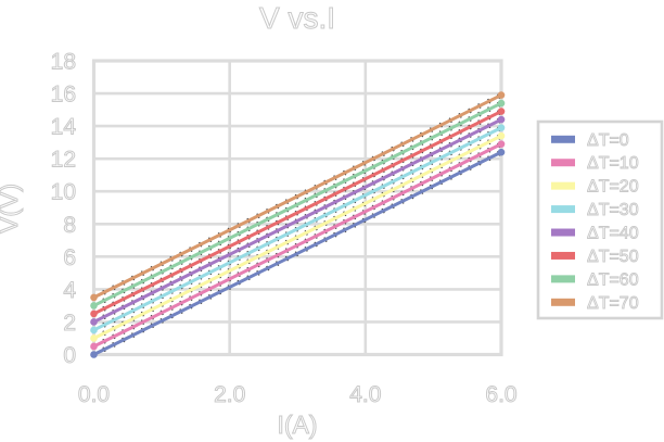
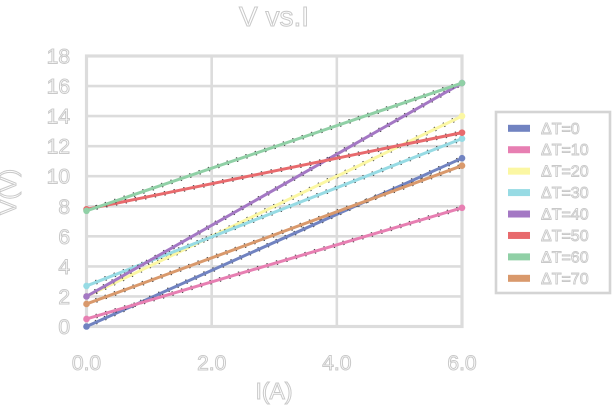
ΔT=20/0: 1.0 -> 2.0
ΔT=30/0: 1.5 -> 2.7
ΔT=50/0: 2.5 -> 7.8
ΔT=60/0: 3.0 -> 7.7
ΔT=70/0: 3.5 -> 1.5
ΔT=0/6: 12.4 -> 11.2
ΔT=10/6: 12.9 -> 7.9
ΔT=20/6: 13.4 -> 14.0
ΔT=30/6: 13.9 -> 12.5
ΔT=40/6: 14.4 -> 16.2
ΔT=50/6: 14.9 -> 12.9
ΔT=60/6: 15.4 -> 16.2
ΔT=70/6: 15.9 -> 10.7
